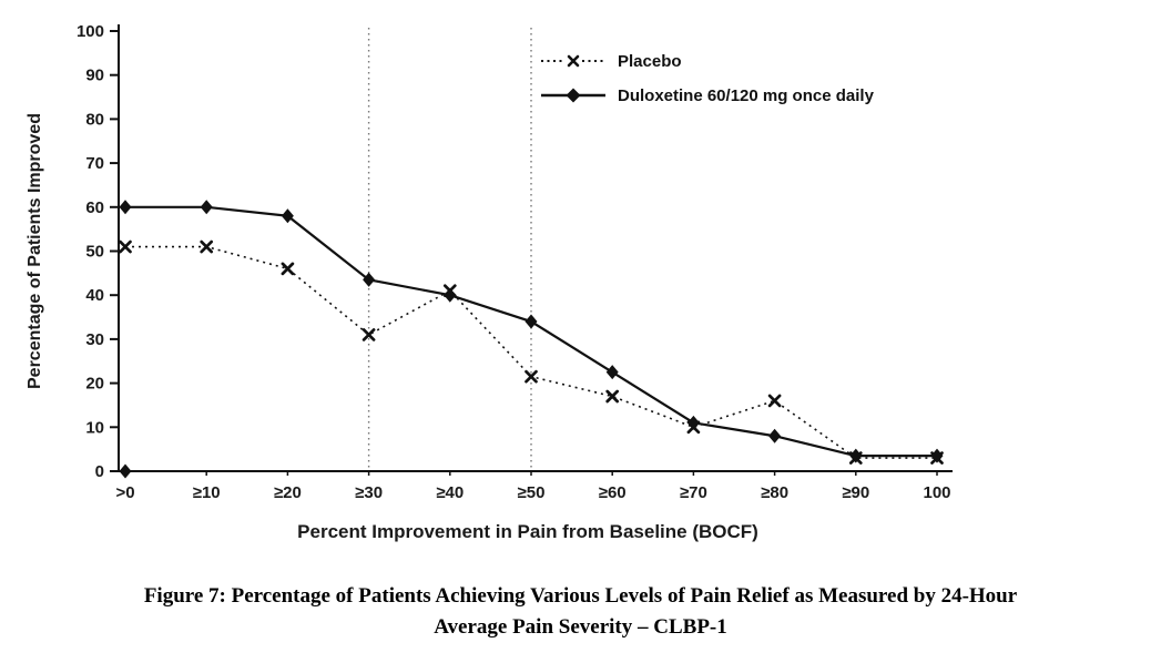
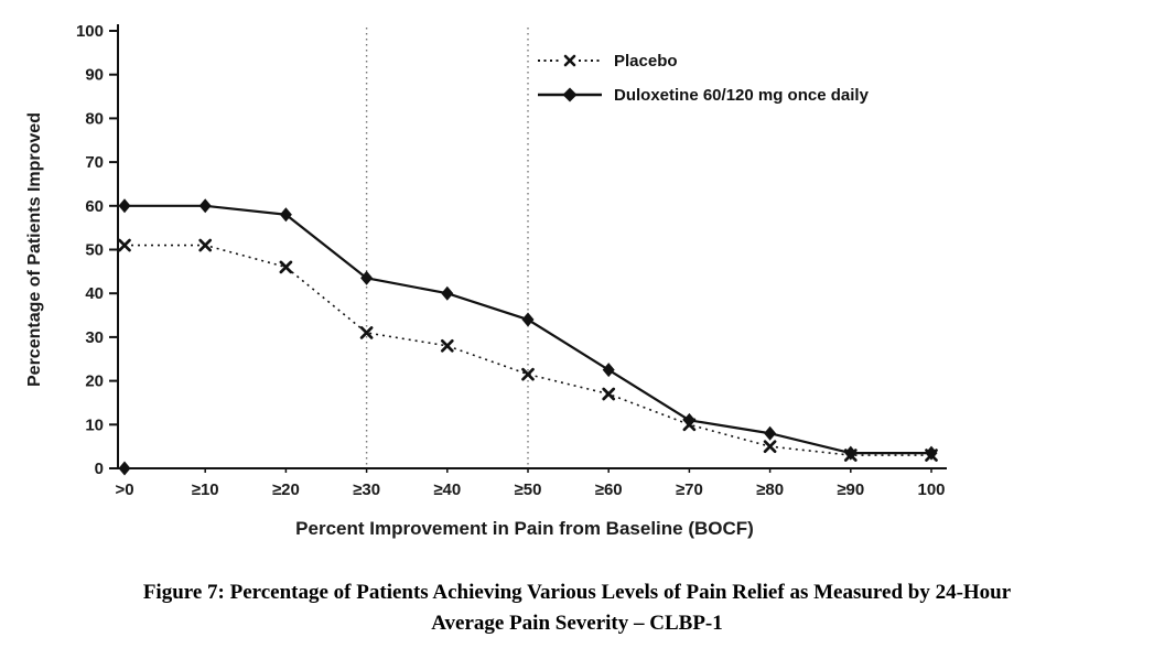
Placebo/≥40: 41 -> 28
Placebo/≥80: 16 -> 5
